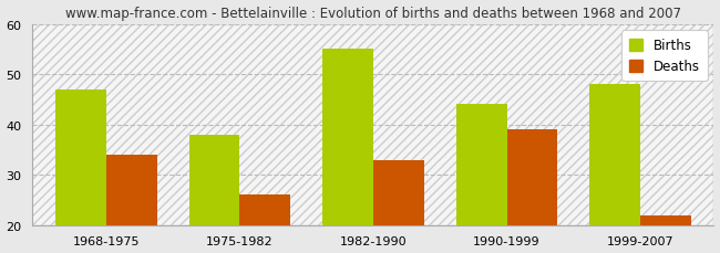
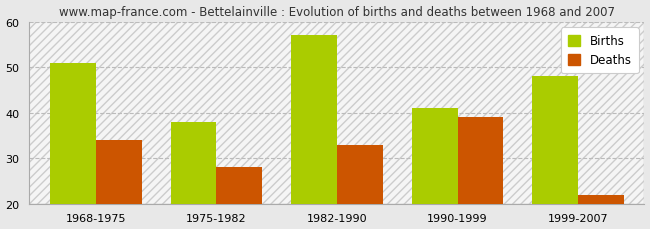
Births/1968-1975: 47 -> 51
Deaths/1975-1982: 26 -> 28
Births/1982-1990: 55 -> 57
Births/1990-1999: 44 -> 41
